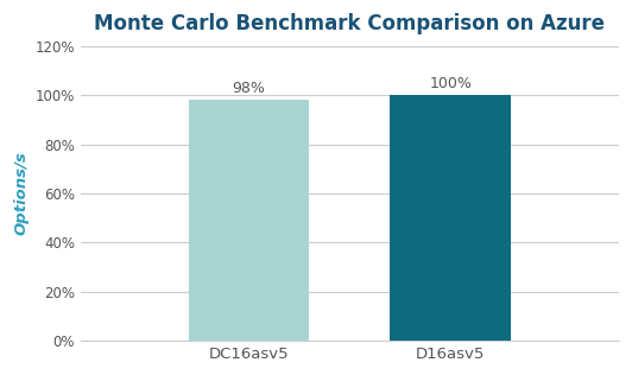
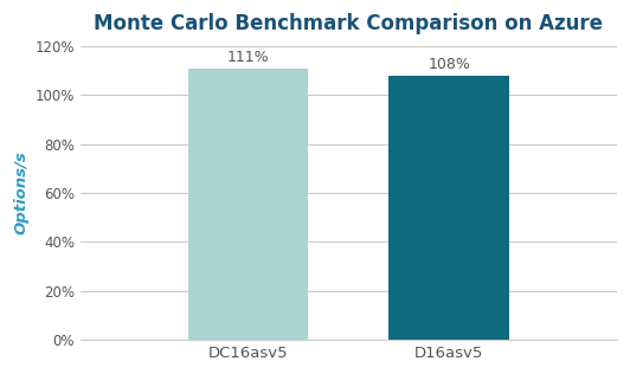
DC16asv5: 98% -> 111%
D16asv5: 100% -> 108%
